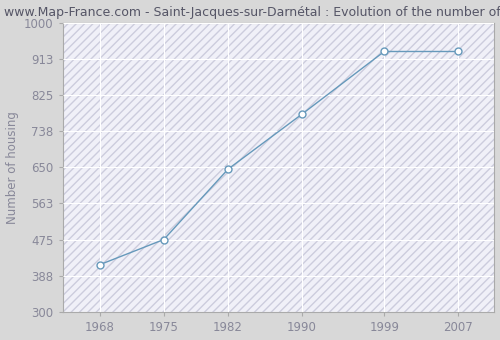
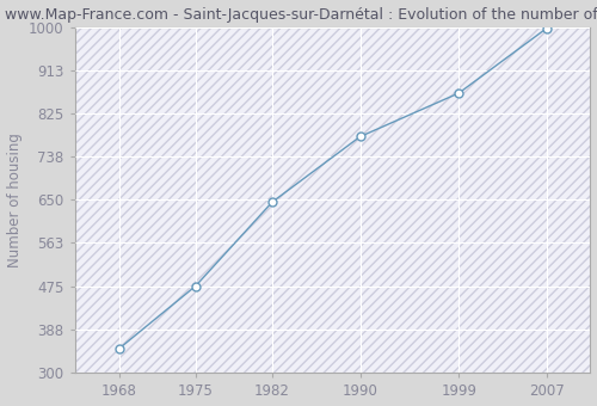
1968: 415 -> 349
1999: 930 -> 866
2007: 930 -> 997
